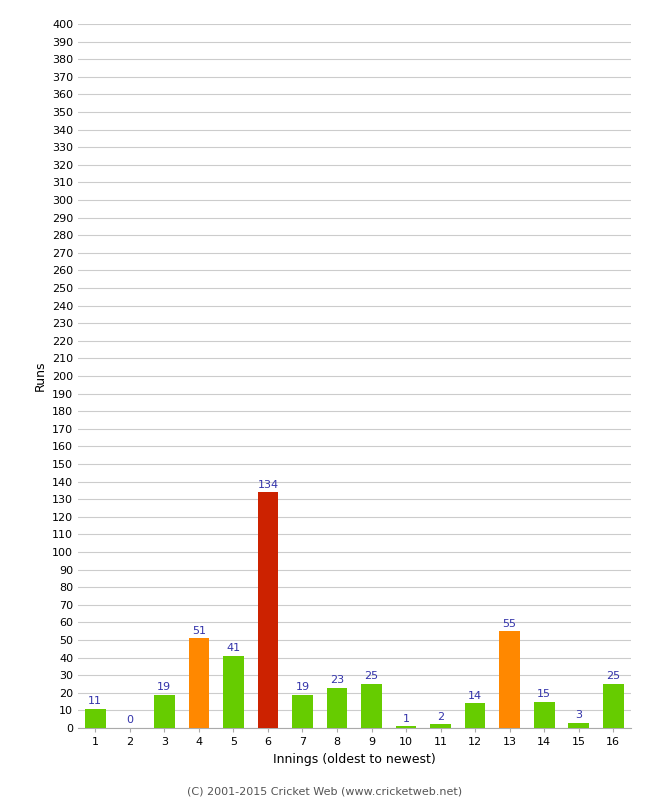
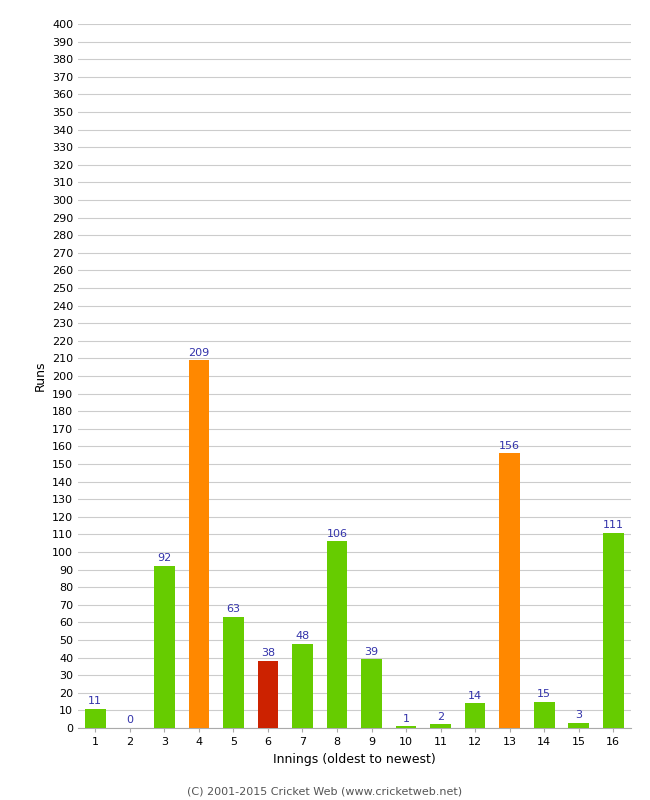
3: 19 -> 92
4: 51 -> 209
5: 41 -> 63
6: 134 -> 38
7: 19 -> 48
8: 23 -> 106
9: 25 -> 39
13: 55 -> 156
16: 25 -> 111
